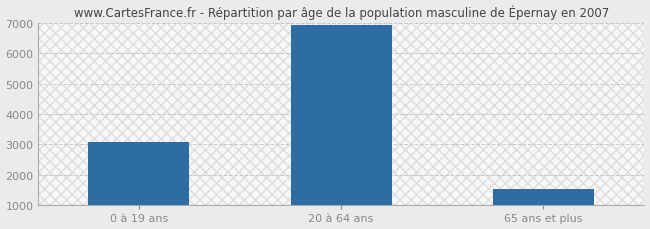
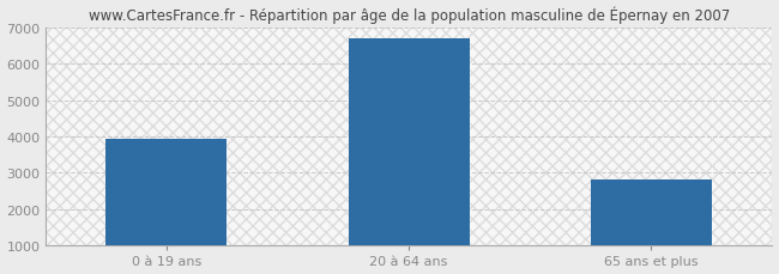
0 à 19 ans: 3080 -> 3950
20 à 64 ans: 6920 -> 6700
65 ans et plus: 1520 -> 2800
